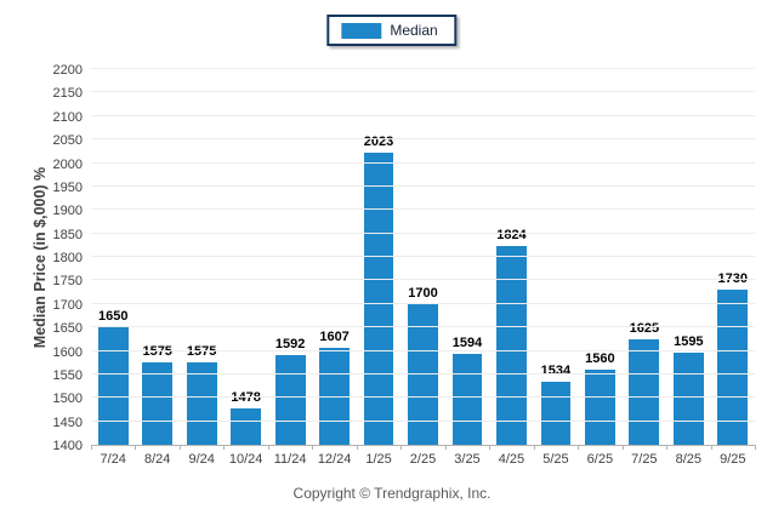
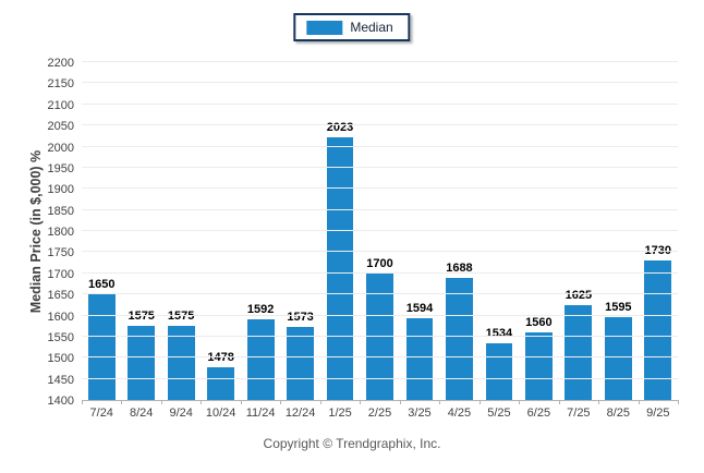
12/24: 1607 -> 1573
4/25: 1824 -> 1688
